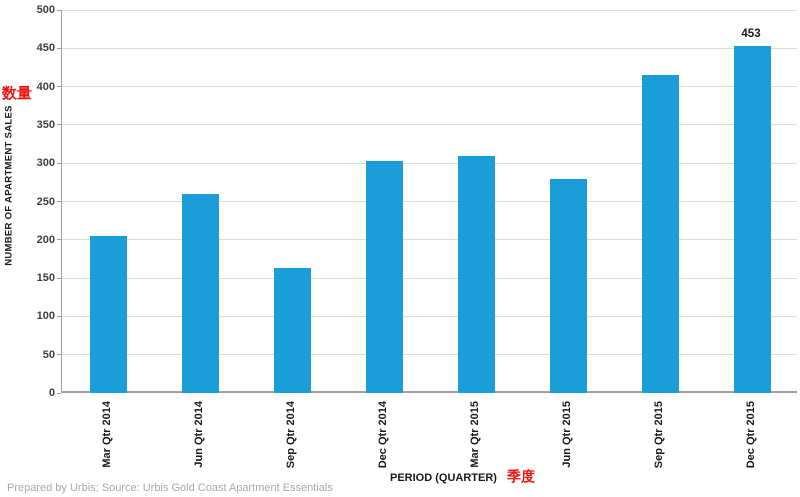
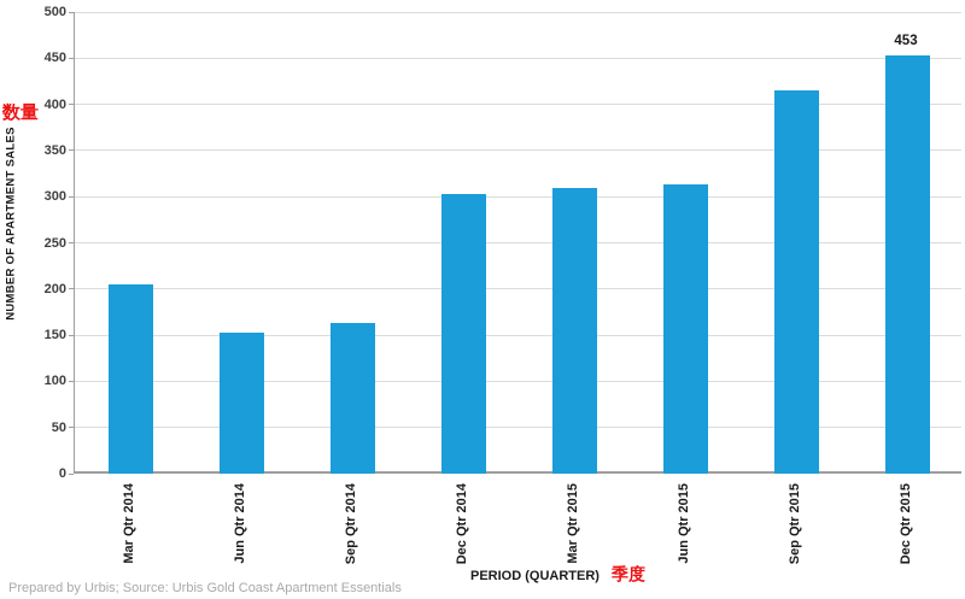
Jun Qtr 2014: 260 -> 150
Jun Qtr 2015: 280 -> 310
